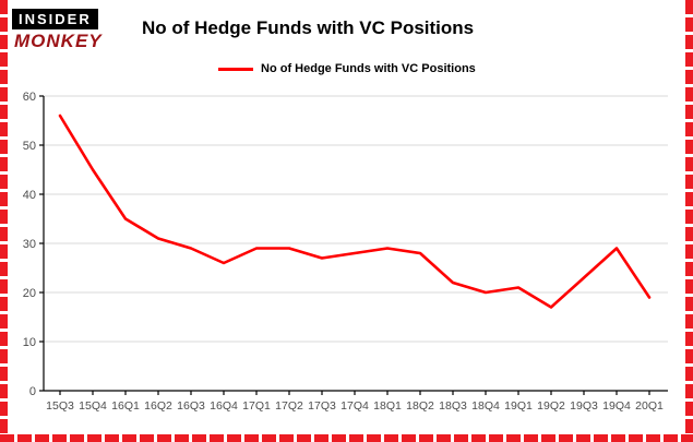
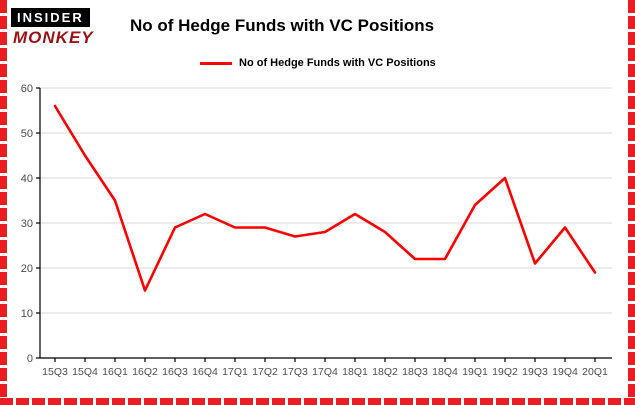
16Q2: 31 -> 15
16Q4: 26 -> 32
18Q1: 29 -> 32
18Q4: 20 -> 22
19Q1: 21 -> 34
19Q2: 17 -> 40
19Q3: 23 -> 21
